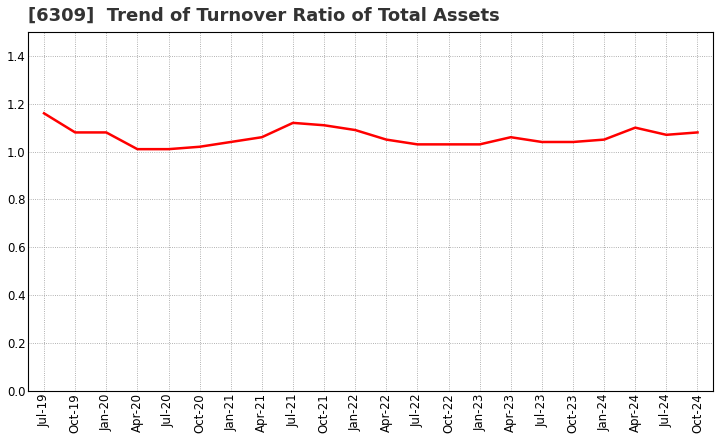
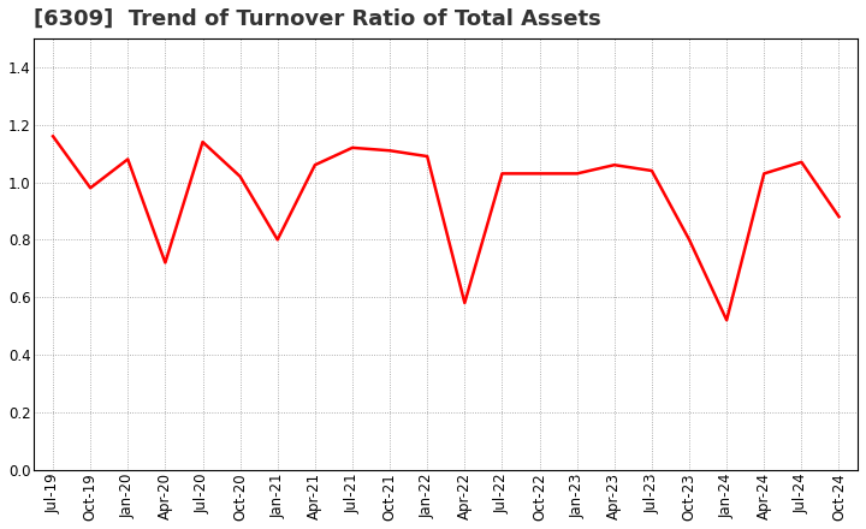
Oct-19: 1.08 -> 0.98
Apr-20: 1.01 -> 0.72
Jul-20: 1.01 -> 1.14
Jan-21: 1.04 -> 0.80
Apr-22: 1.05 -> 0.58
Oct-23: 1.04 -> 0.80
Jan-24: 1.05 -> 0.52
Apr-24: 1.10 -> 1.03
Oct-24: 1.08 -> 0.88
